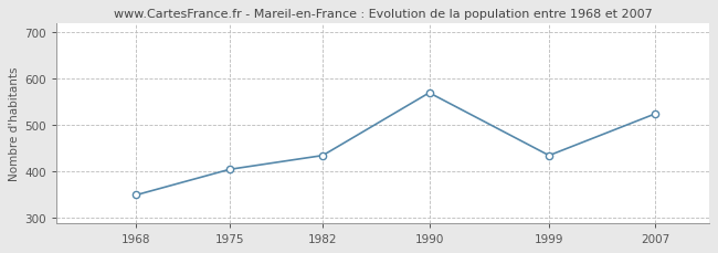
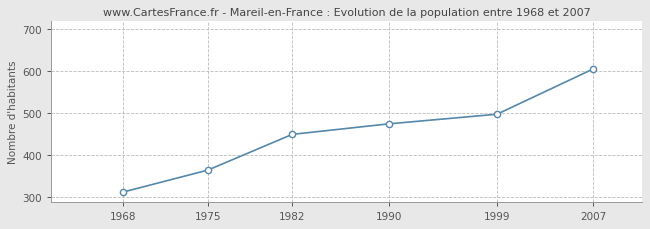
1968: 350 -> 313
1975: 405 -> 365
1982: 435 -> 450
1990: 570 -> 475
1999: 435 -> 498
2007: 525 -> 606
